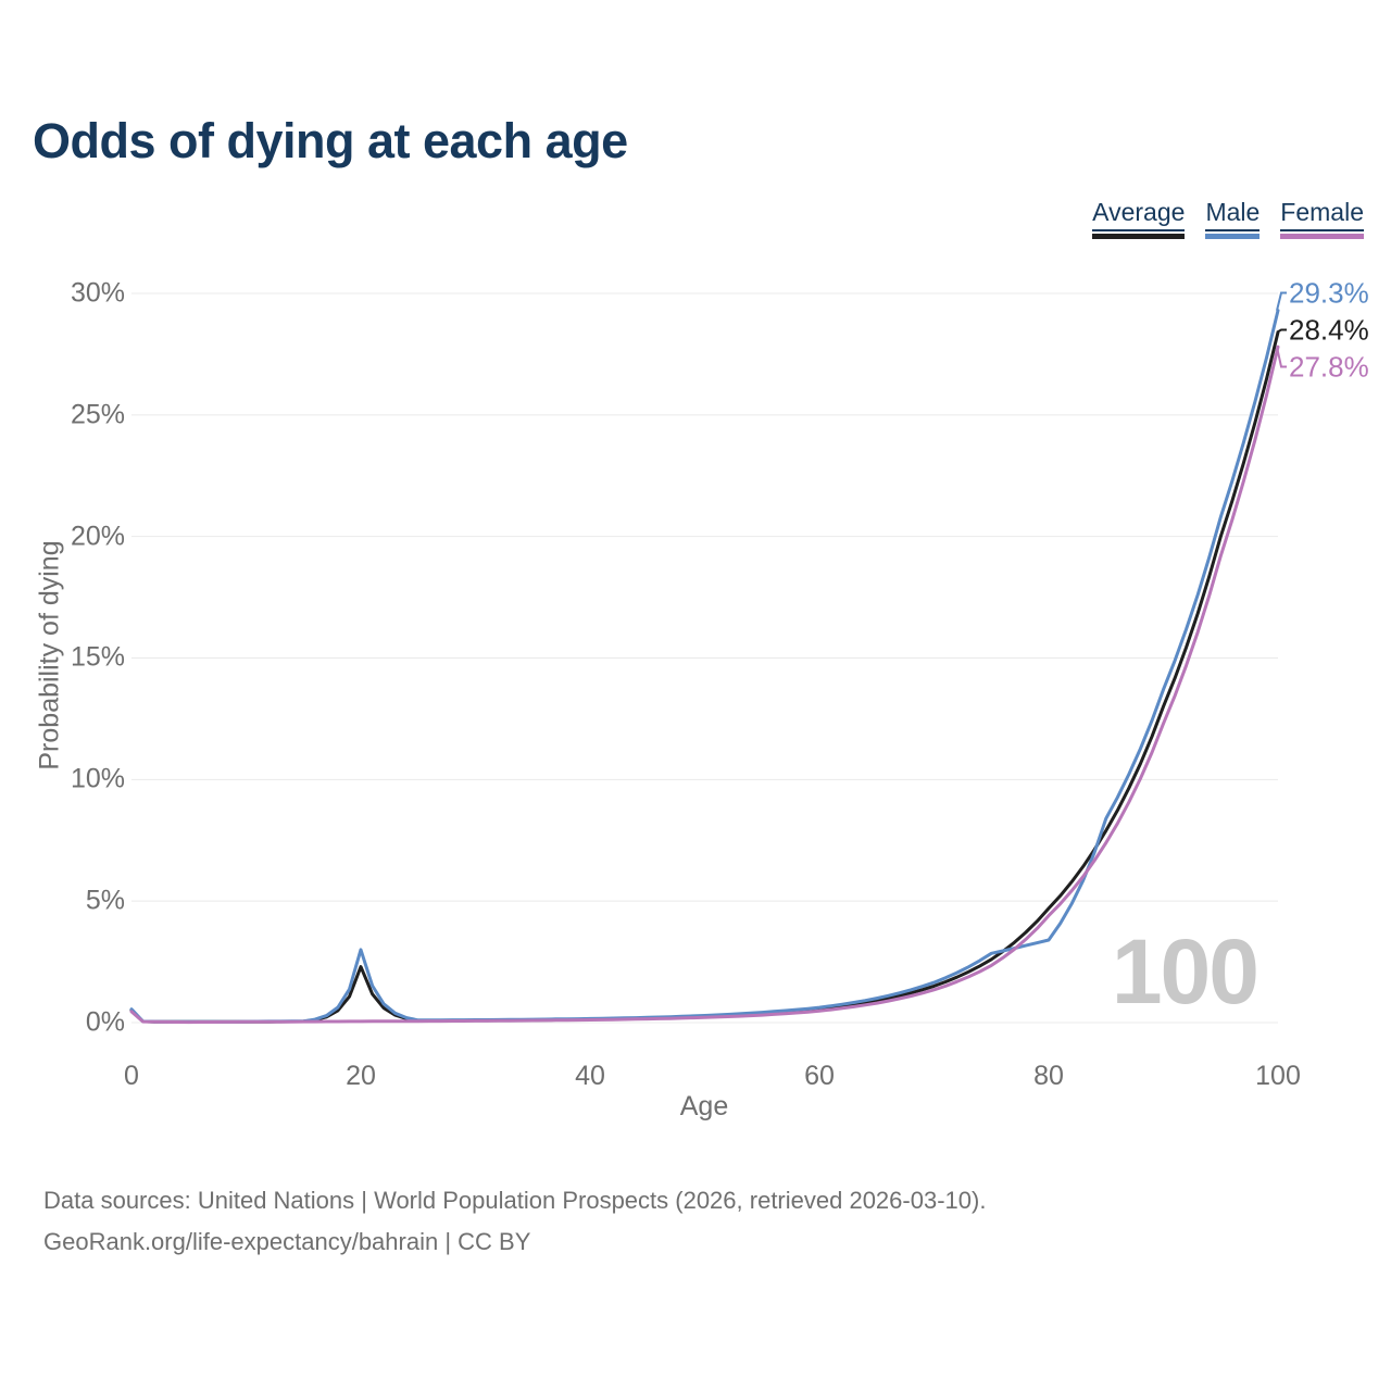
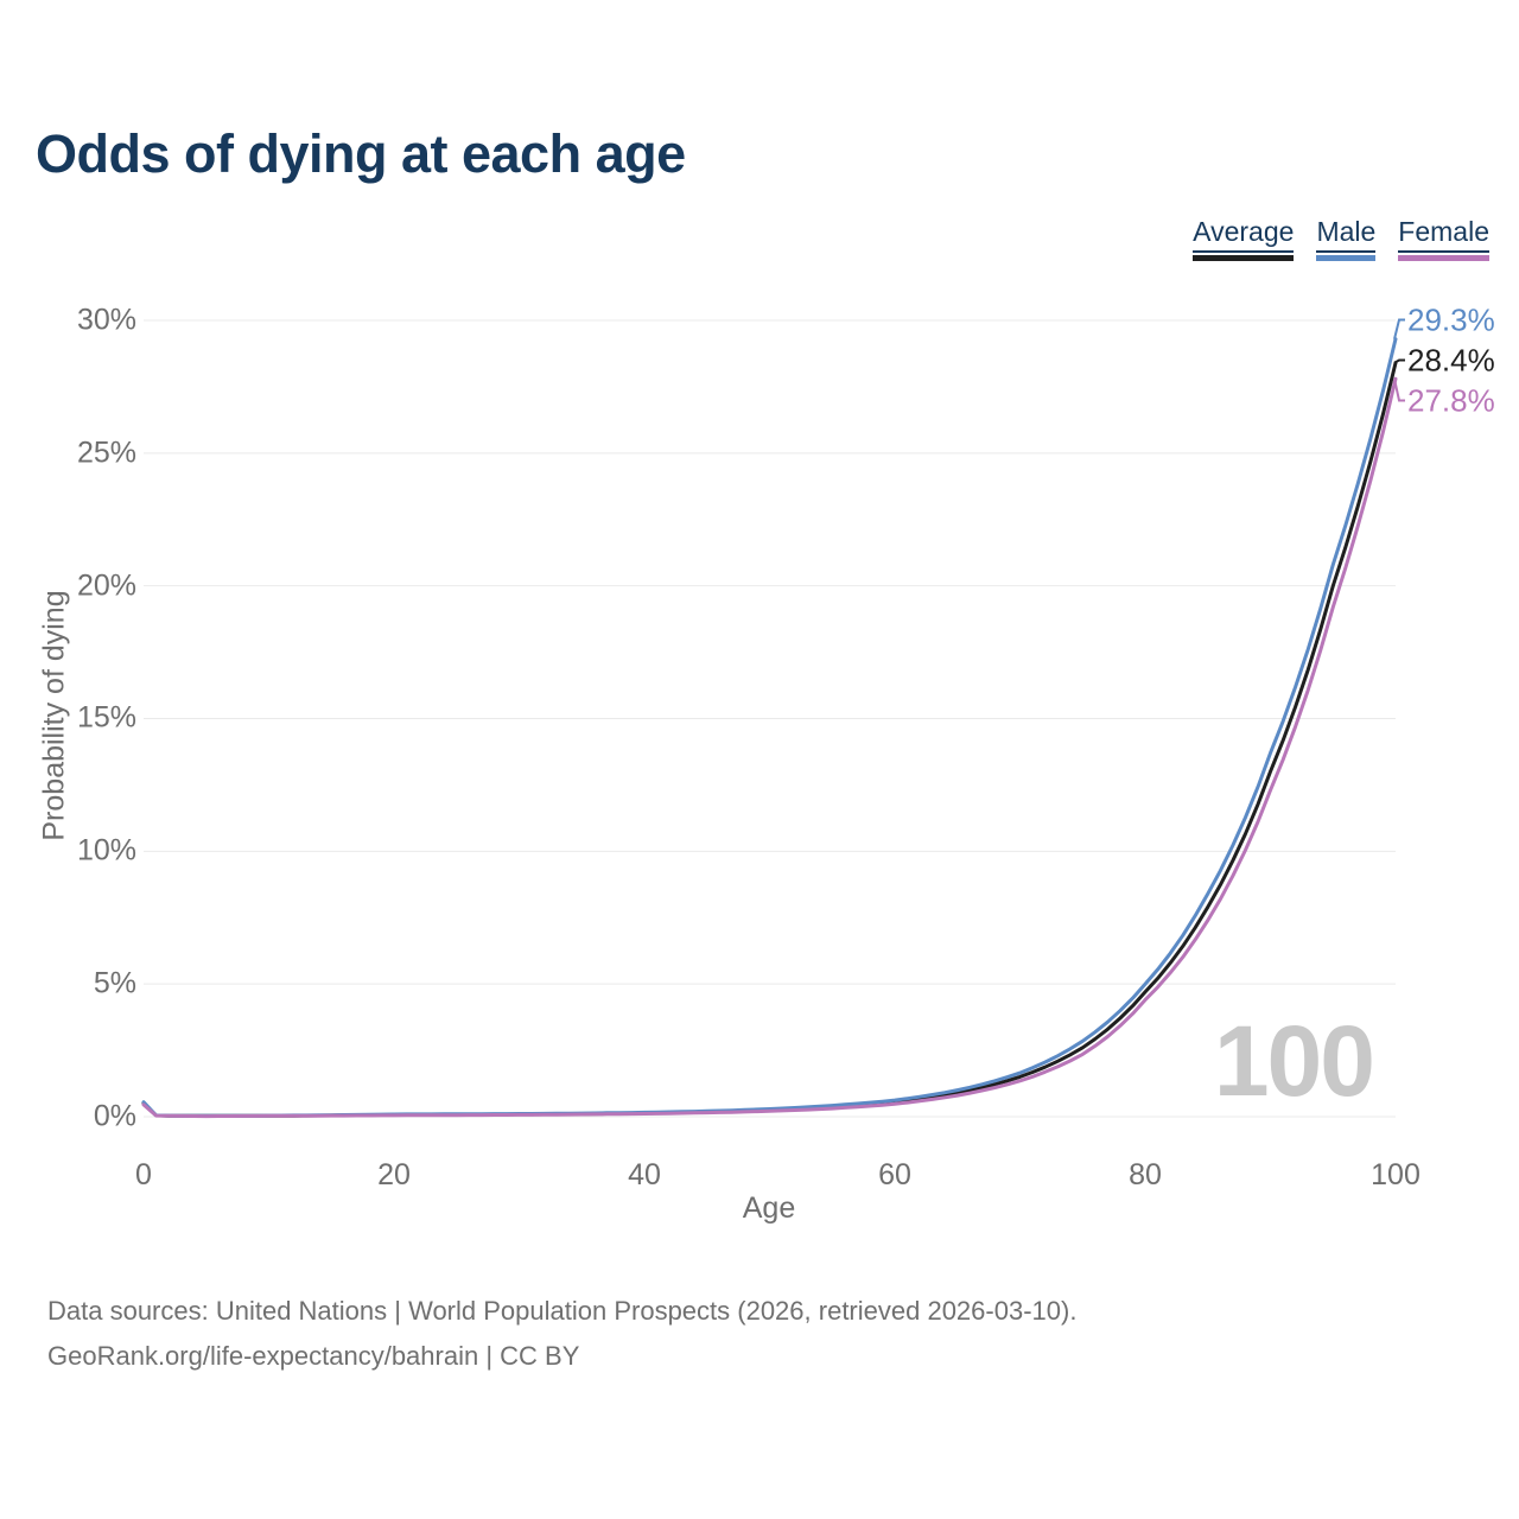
Average/20: 2.3% -> 0.1%
Male/20: 3.0% -> 0.1%
Male/80: 3.4% -> 5.0%
